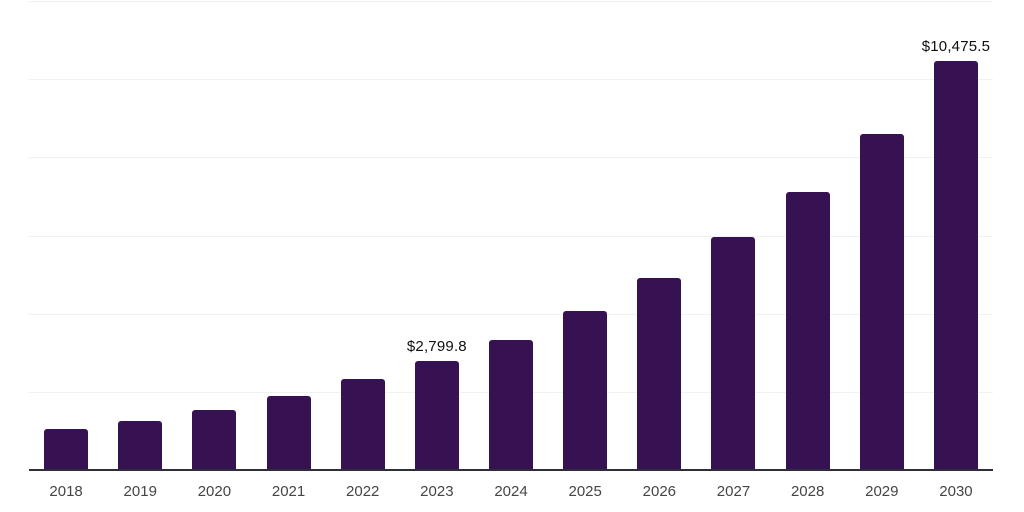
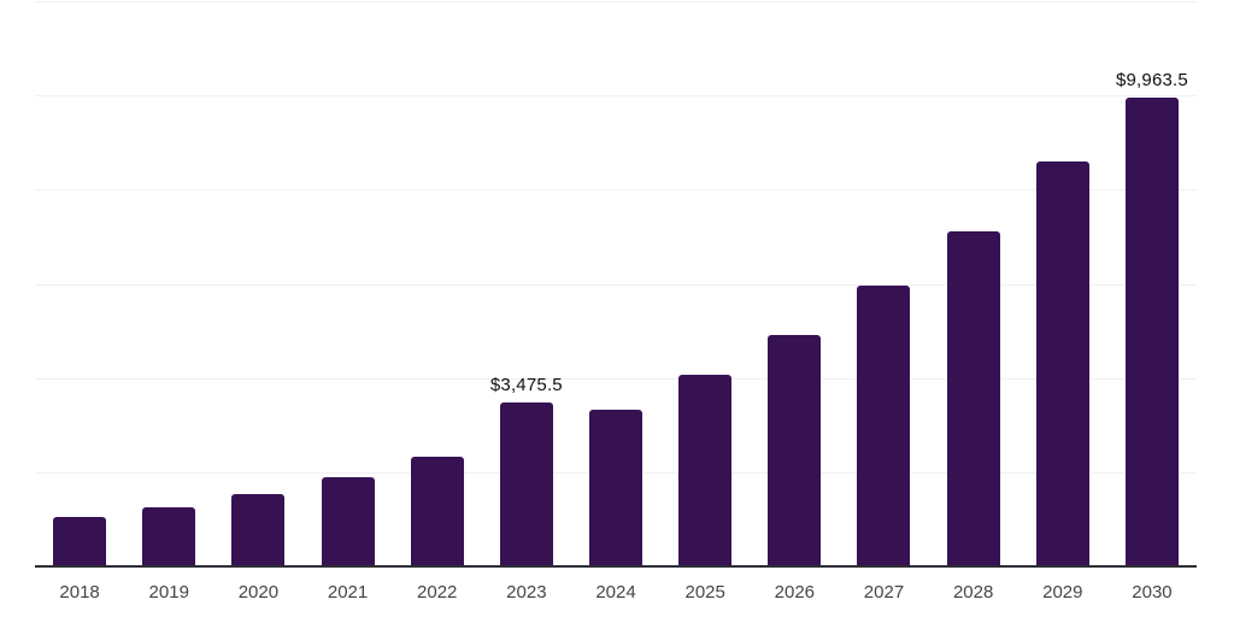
2023: $2,799.8 -> $3,475.5
2030: $10,475.5 -> $9,963.5
